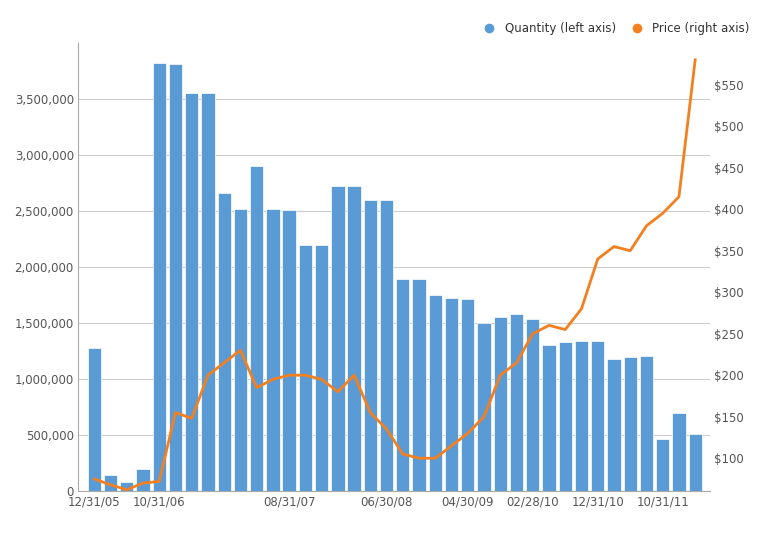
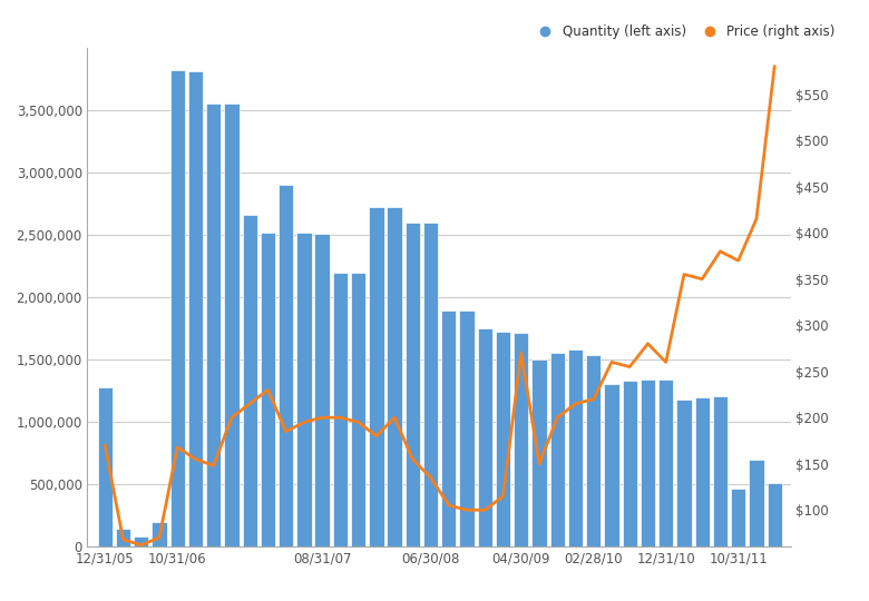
Price (right axis)/12/31/05: $75 -> $170
Price (right axis)/10/31/06: $72 -> $168
Price (right axis)/04/30/09: $130 -> $270
Price (right axis)/02/28/10: $250 -> $220
Price (right axis)/12/31/10: $340 -> $260
Price (right axis)/10/31/11: $395 -> $370
